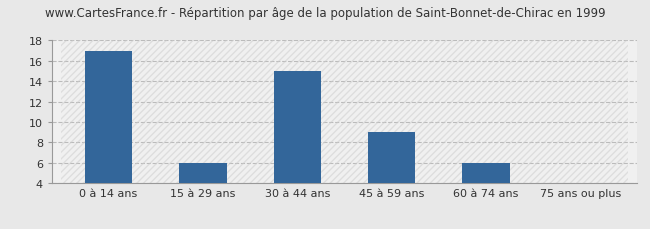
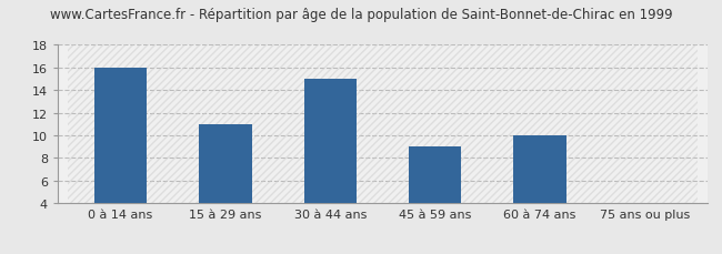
0 à 14 ans: 17 -> 16
15 à 29 ans: 6 -> 11
60 à 74 ans: 6 -> 10
